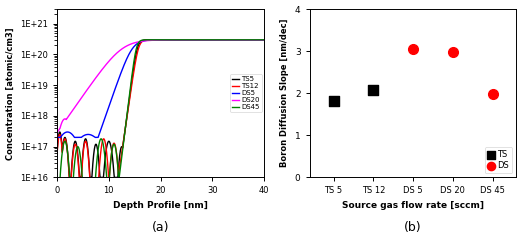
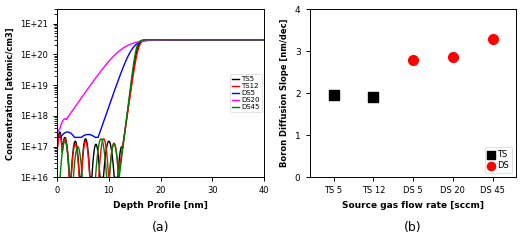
TS/TS 5: 1.82 -> 1.95
TS/TS 12: 2.08 -> 1.90
DS/DS 5: 3.05 -> 2.80
DS/DS 20: 2.98 -> 2.85
DS/DS 45: 1.97 -> 3.30
